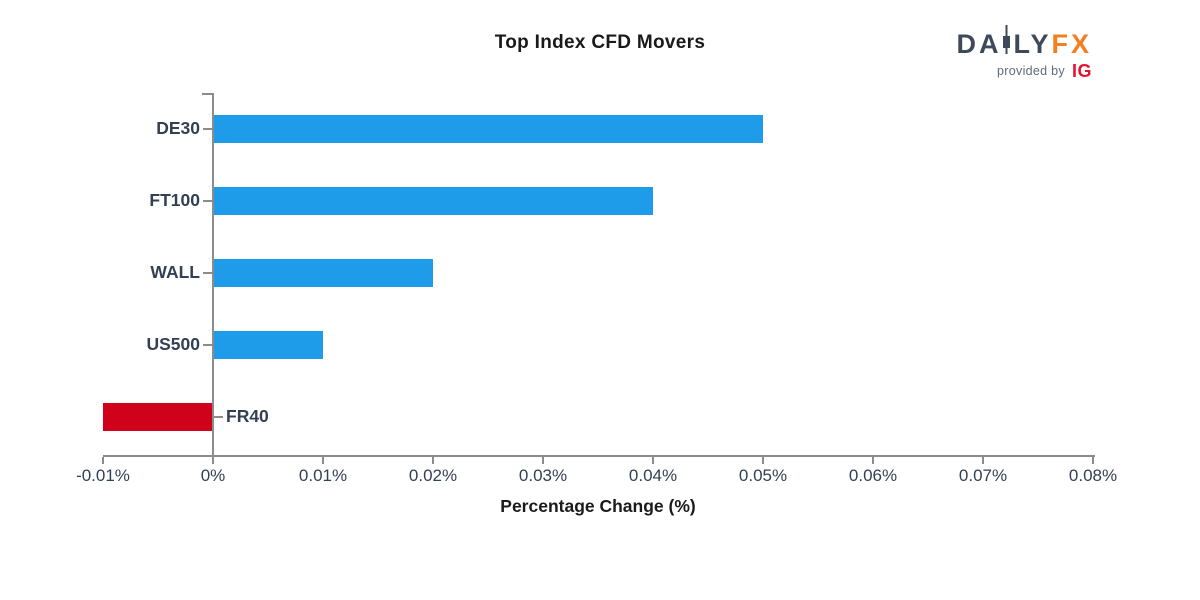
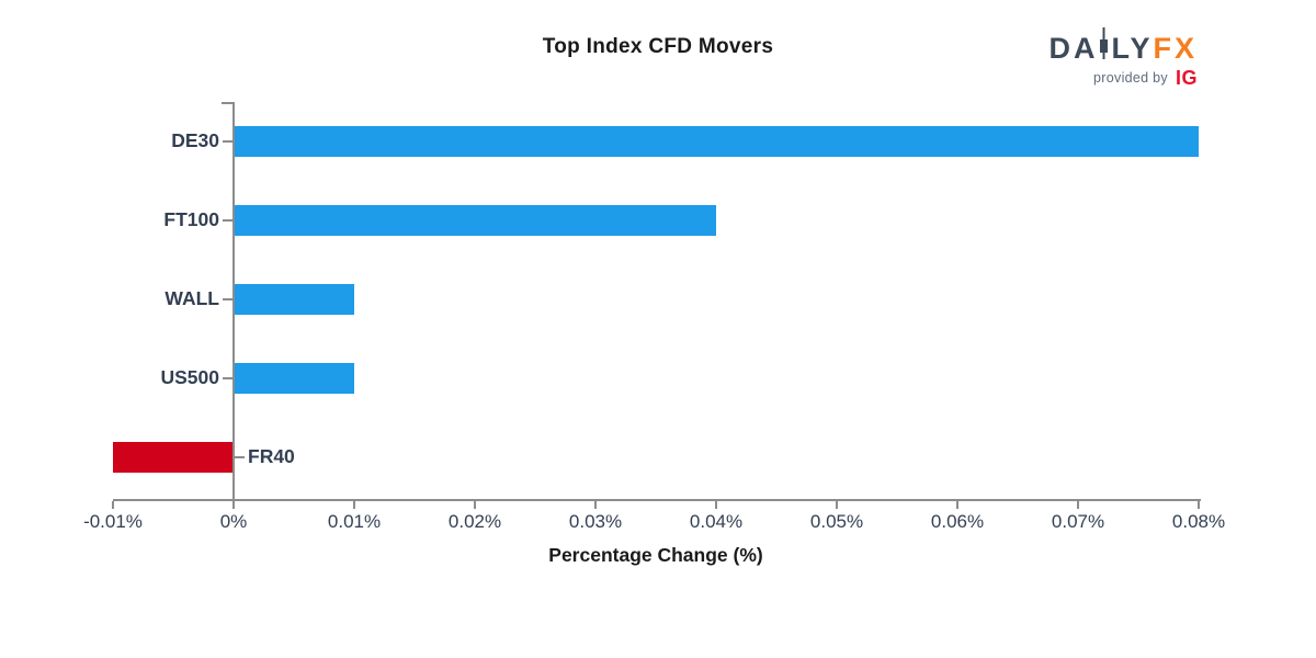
DE30: 0.05% -> 0.08%
WALL: 0.02% -> 0.01%
